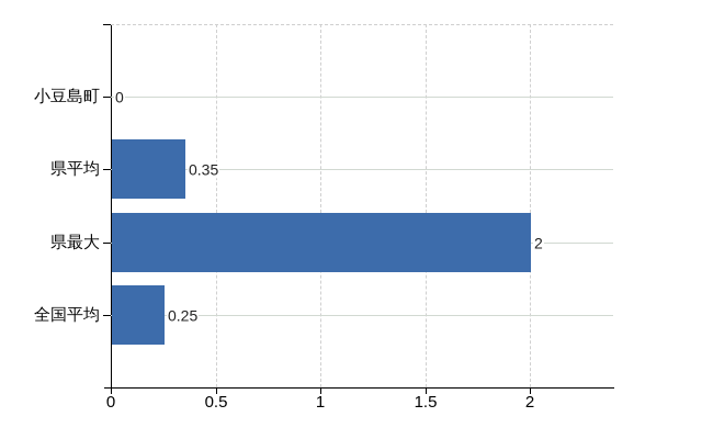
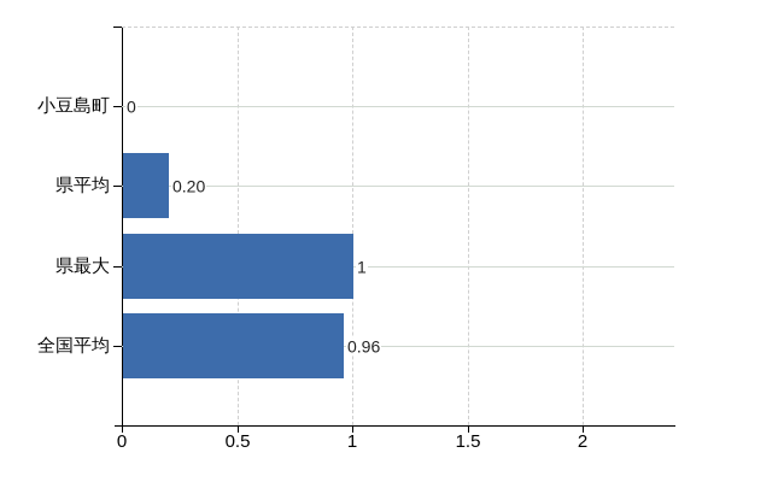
県平均: 0.35 -> 0.20
県最大: 2 -> 1
全国平均: 0.25 -> 0.96
